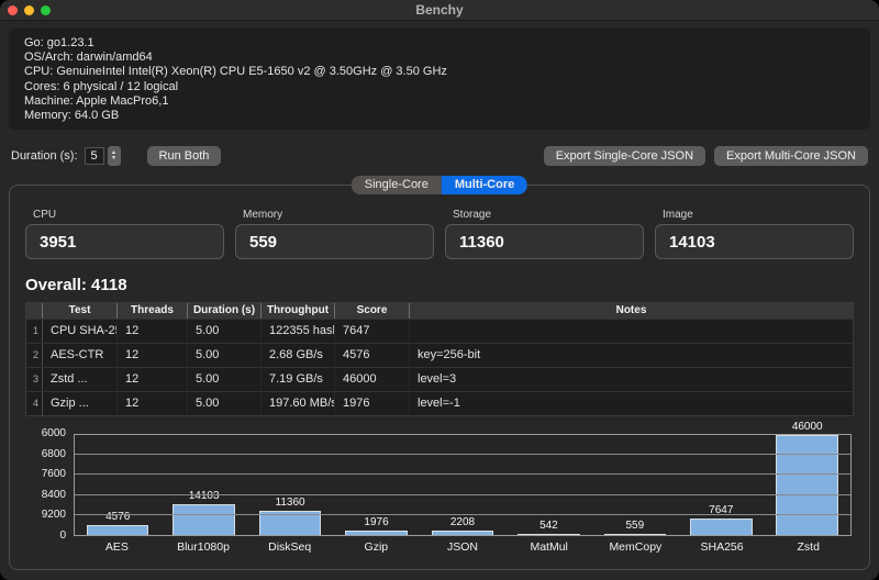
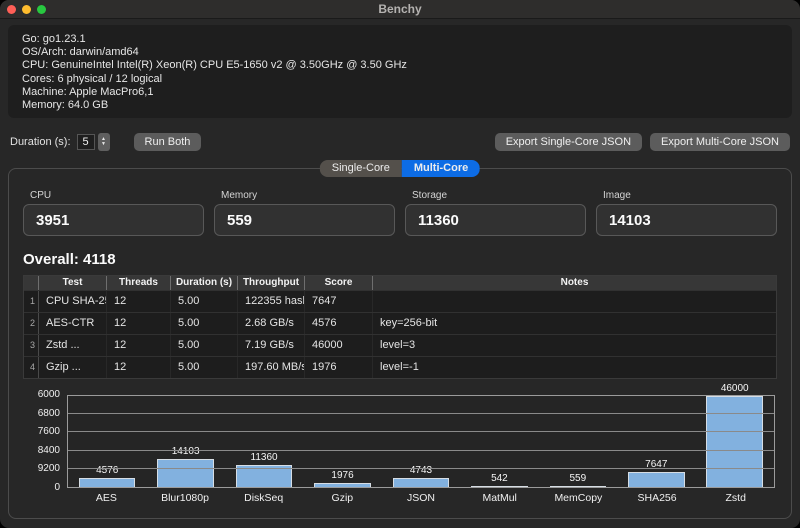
JSON: 2208 -> 4743
